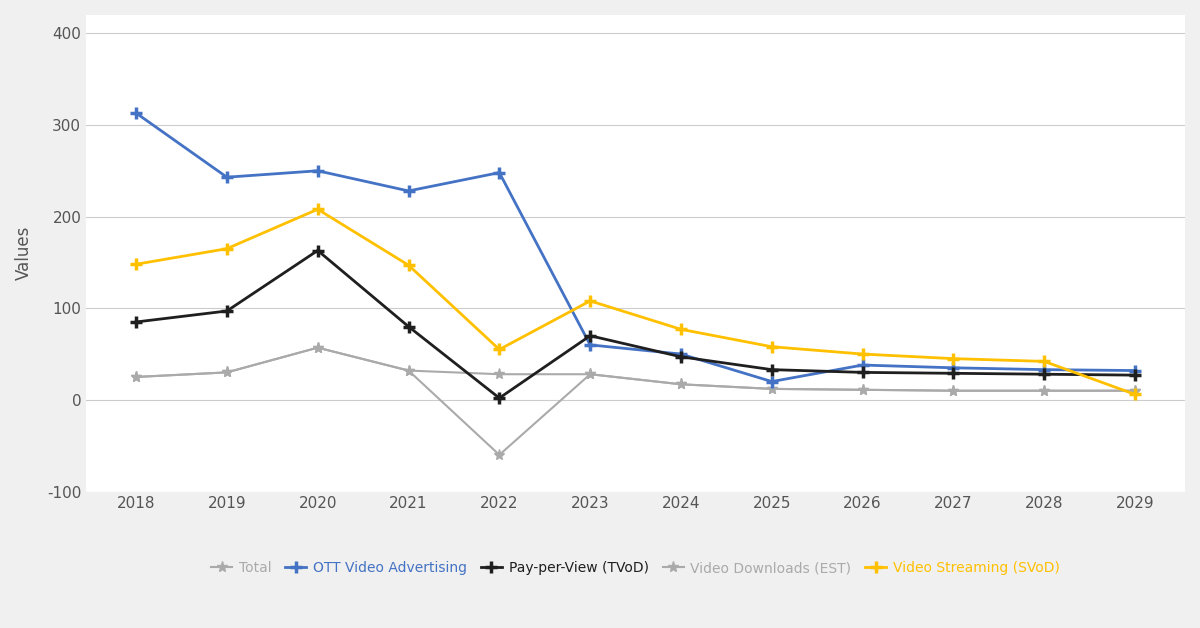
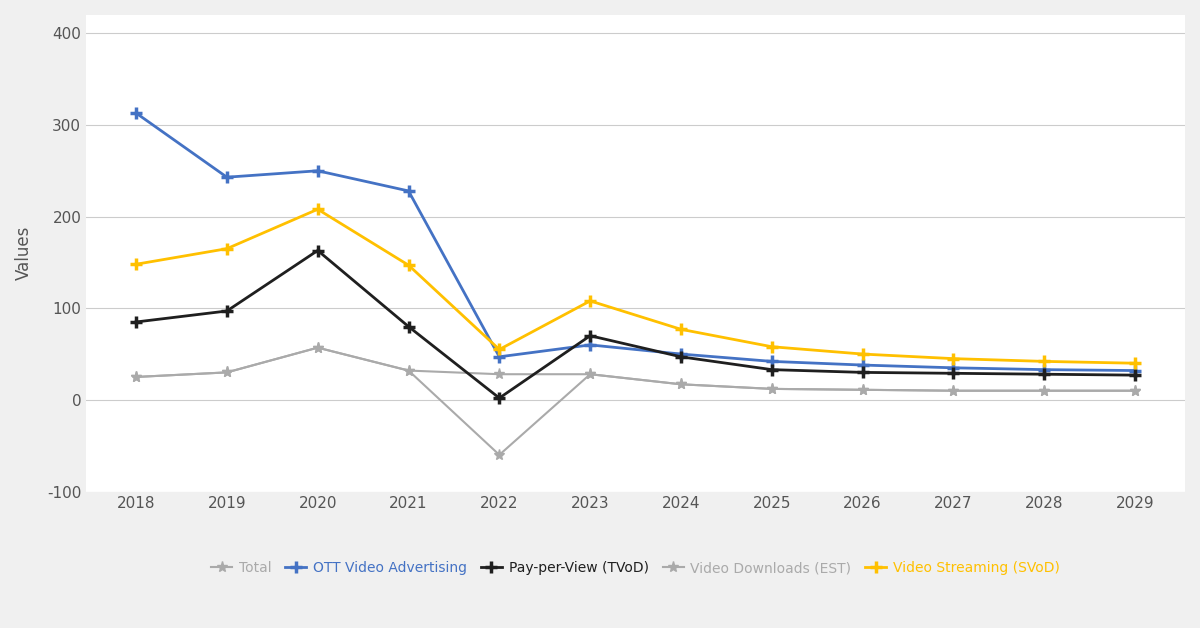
OTT Video Advertising/2022: 248 -> 47
OTT Video Advertising/2025: 20 -> 42
Video Streaming (SVoD)/2029: 6 -> 40
